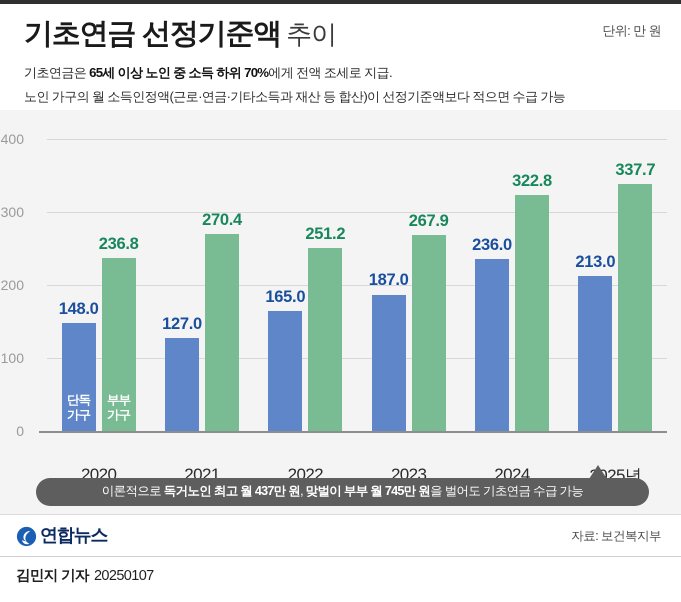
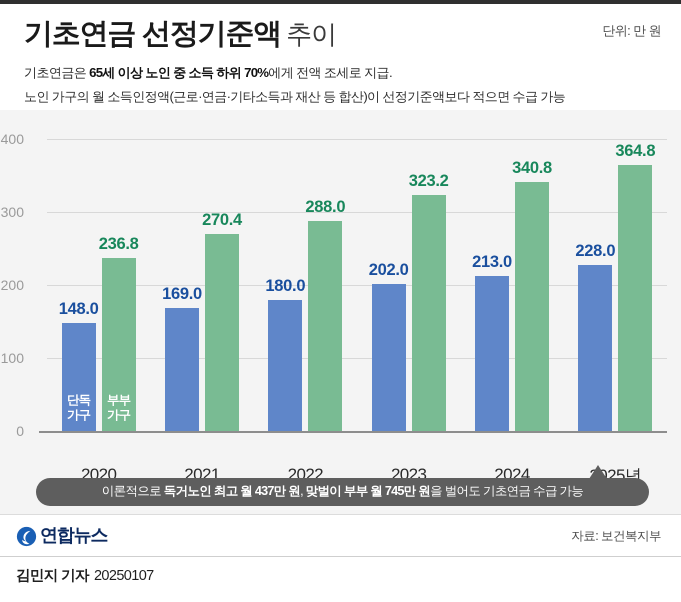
단독 가구/2021: 127.0 -> 169.0
단독 가구/2022: 165.0 -> 180.0
부부 가구/2022: 251.2 -> 288.0
단독 가구/2023: 187.0 -> 202.0
부부 가구/2023: 267.9 -> 323.2
단독 가구/2024: 236.0 -> 213.0
부부 가구/2024: 322.8 -> 340.8
단독 가구/2025년: 213.0 -> 228.0
부부 가구/2025년: 337.7 -> 364.8
